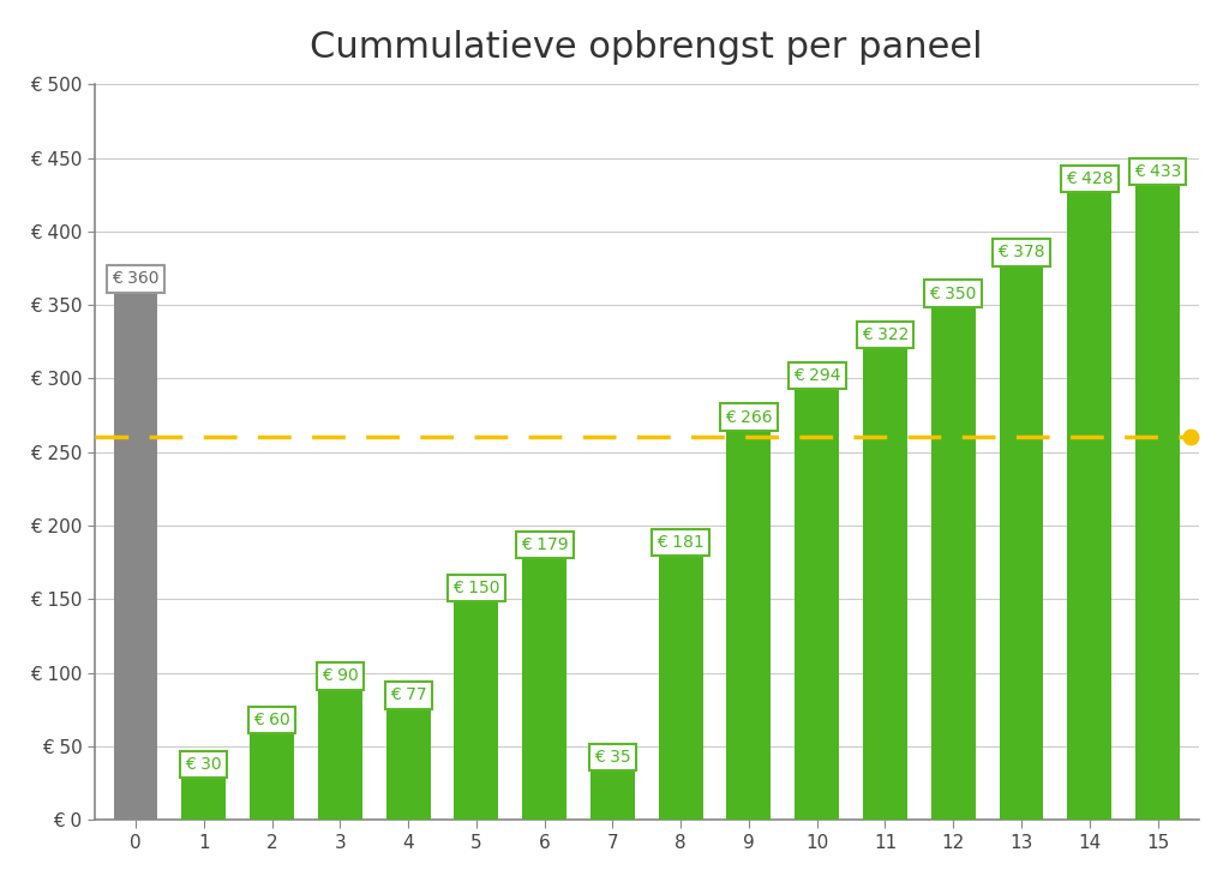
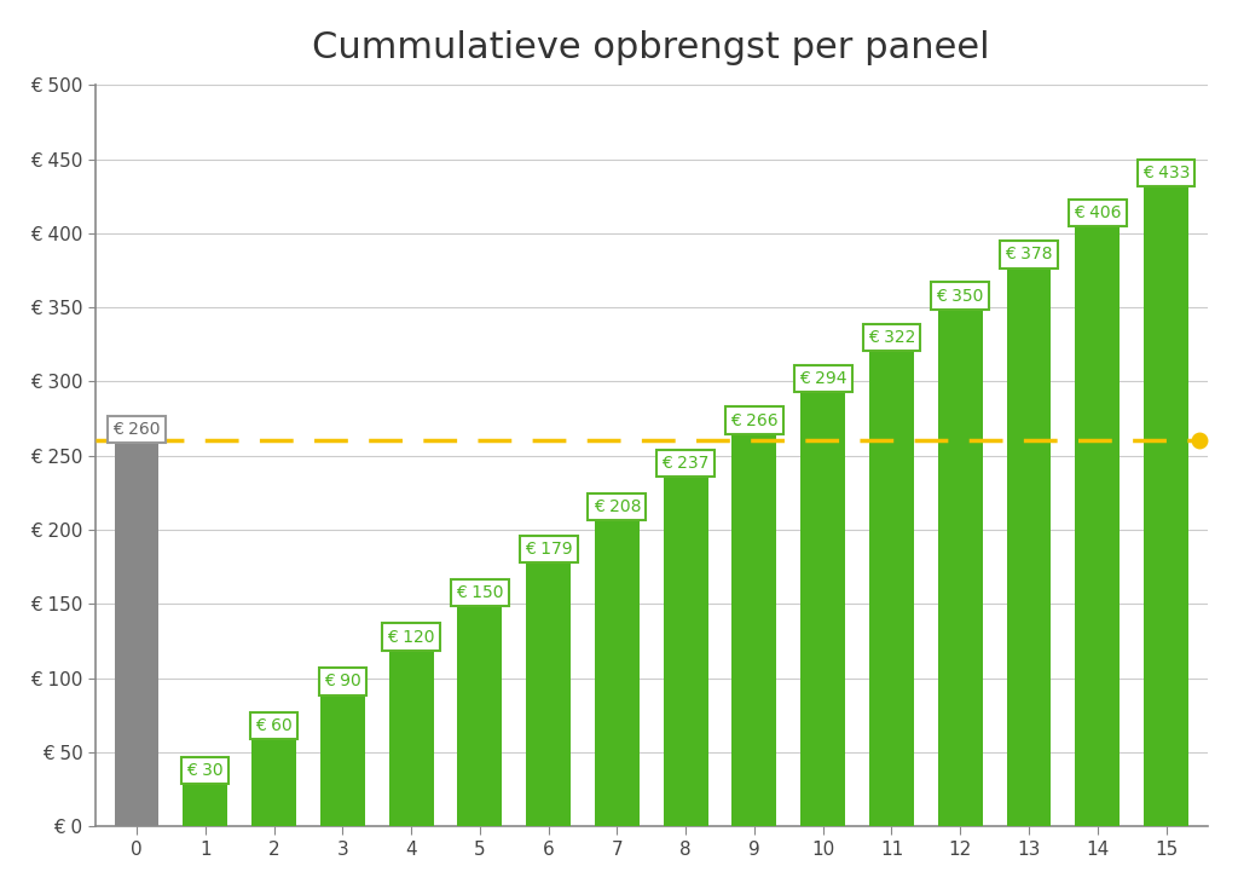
0: 360 -> 260
4: 77 -> 120
7: 35 -> 208
8: 181 -> 237
14: 428 -> 406
